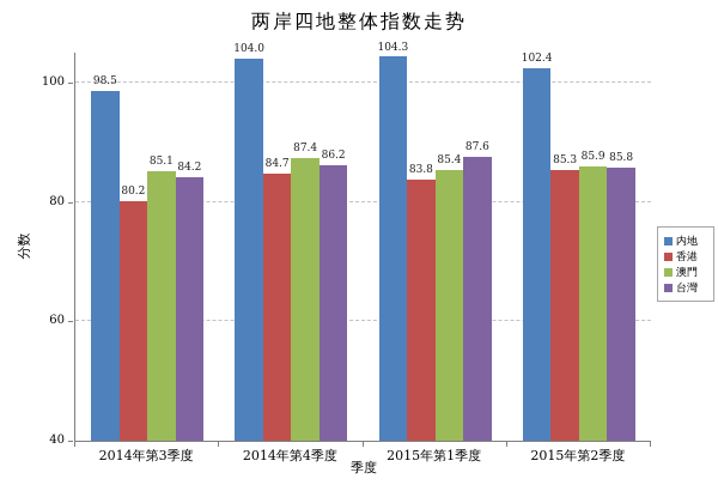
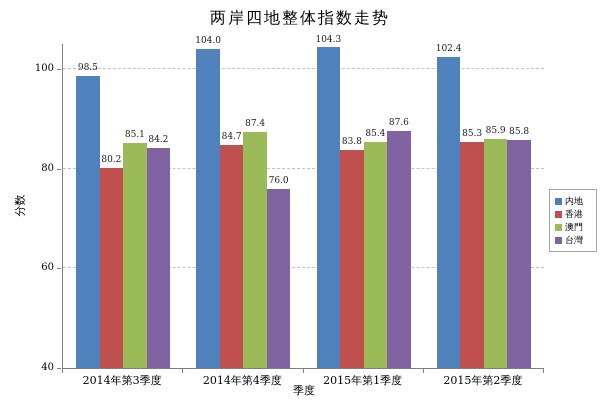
台灣/2014年第4季度: 86.2 -> 76.0
